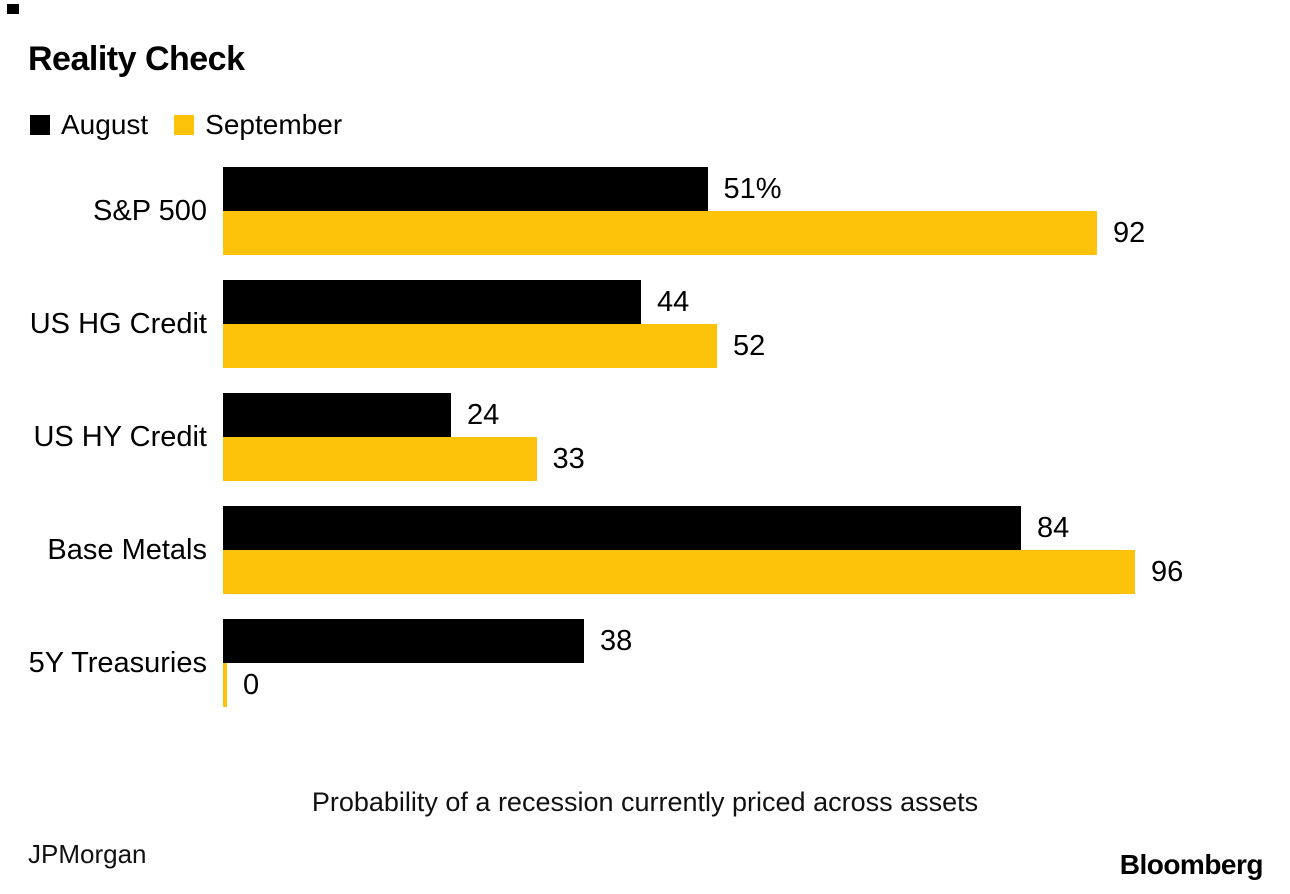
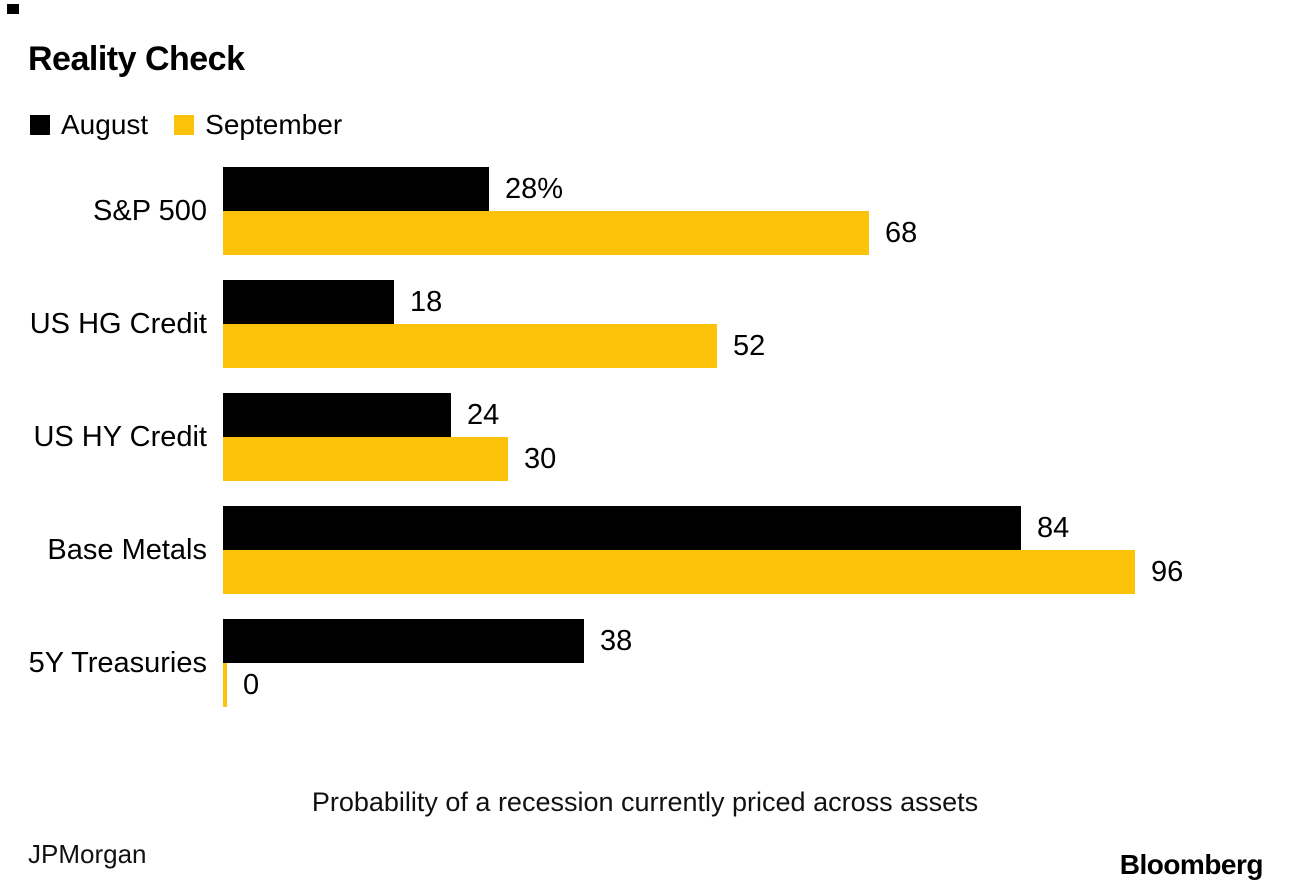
August/S&P 500: 51% -> 28%
September/S&P 500: 92 -> 68
August/US HG Credit: 44 -> 18
September/US HY Credit: 33 -> 30
